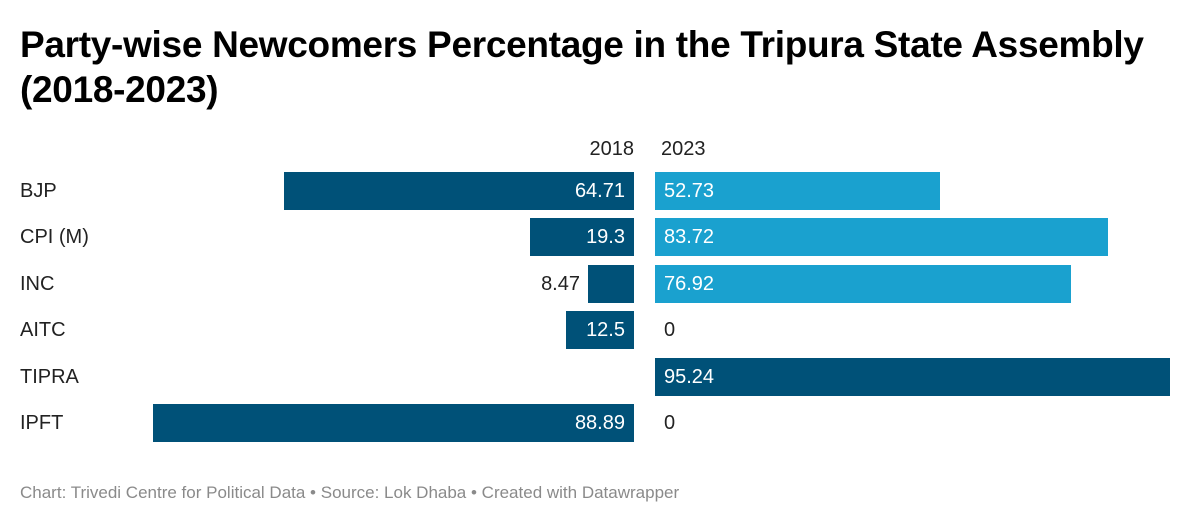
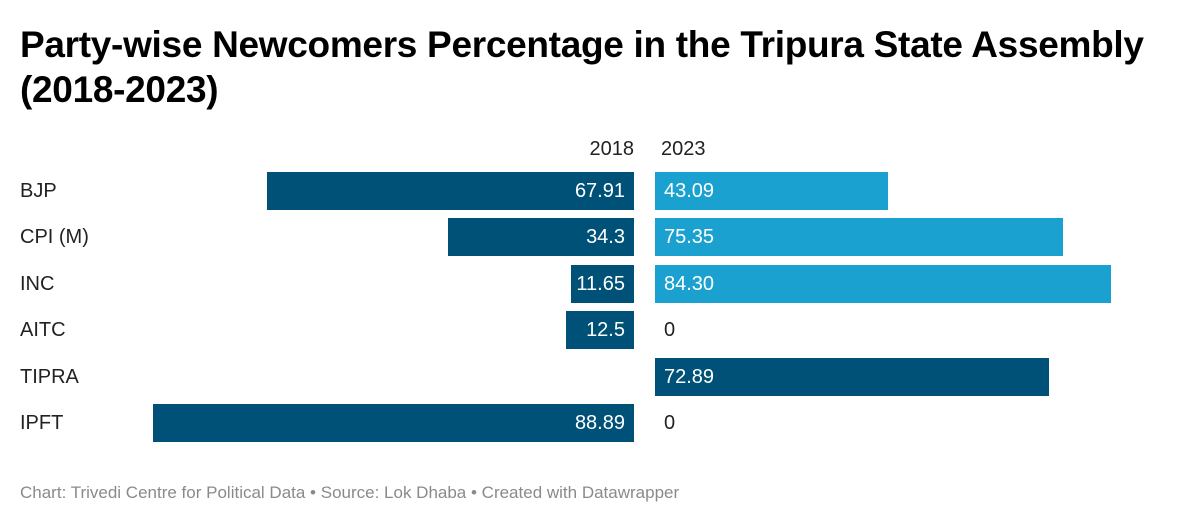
2018/BJP: 64.71 -> 67.91
2023/BJP: 52.73 -> 43.09
2018/CPI (M): 19.3 -> 34.3
2023/CPI (M): 83.72 -> 75.35
2018/INC: 8.47 -> 11.65
2023/INC: 76.92 -> 84.30
2023/TIPRA: 95.24 -> 72.89
